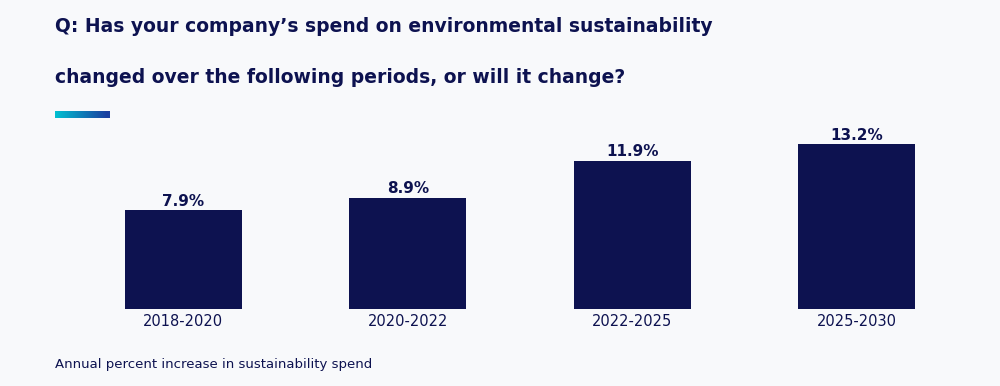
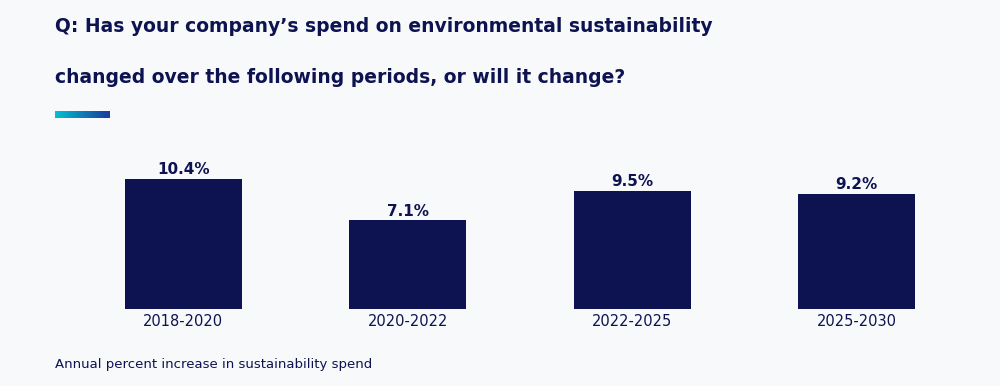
2018-2020: 7.9% -> 10.4%
2020-2022: 8.9% -> 7.1%
2022-2025: 11.9% -> 9.5%
2025-2030: 13.2% -> 9.2%
